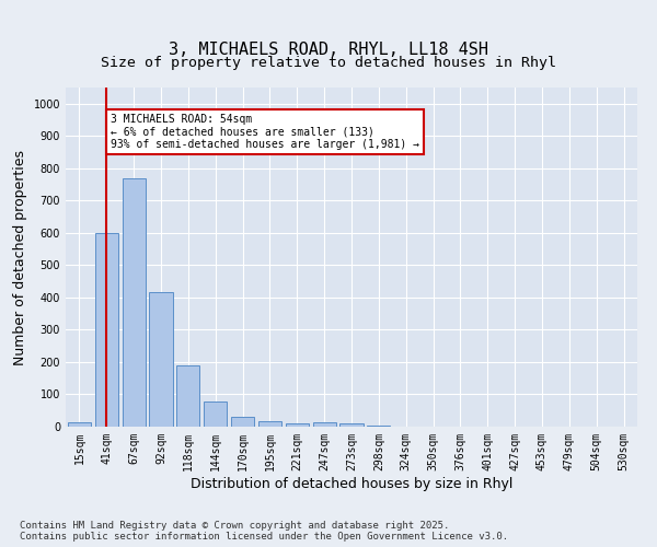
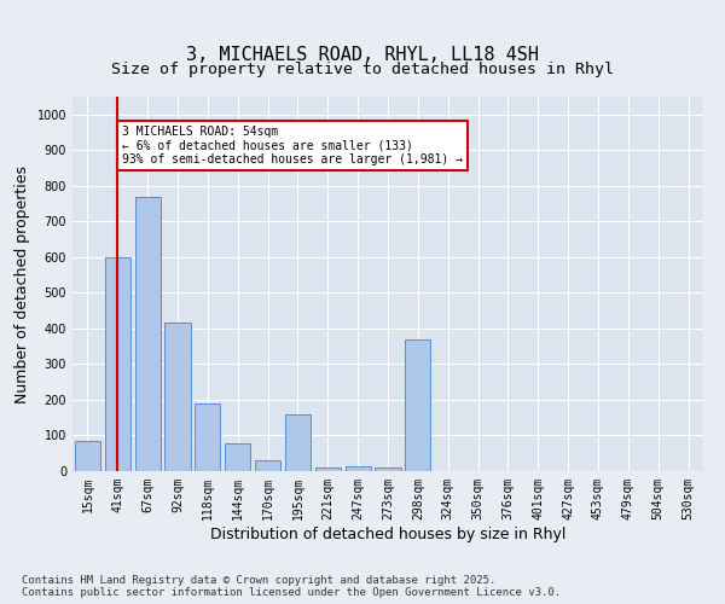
15sqm: 12 -> 85
195sqm: 16 -> 160
298sqm: 5 -> 370
